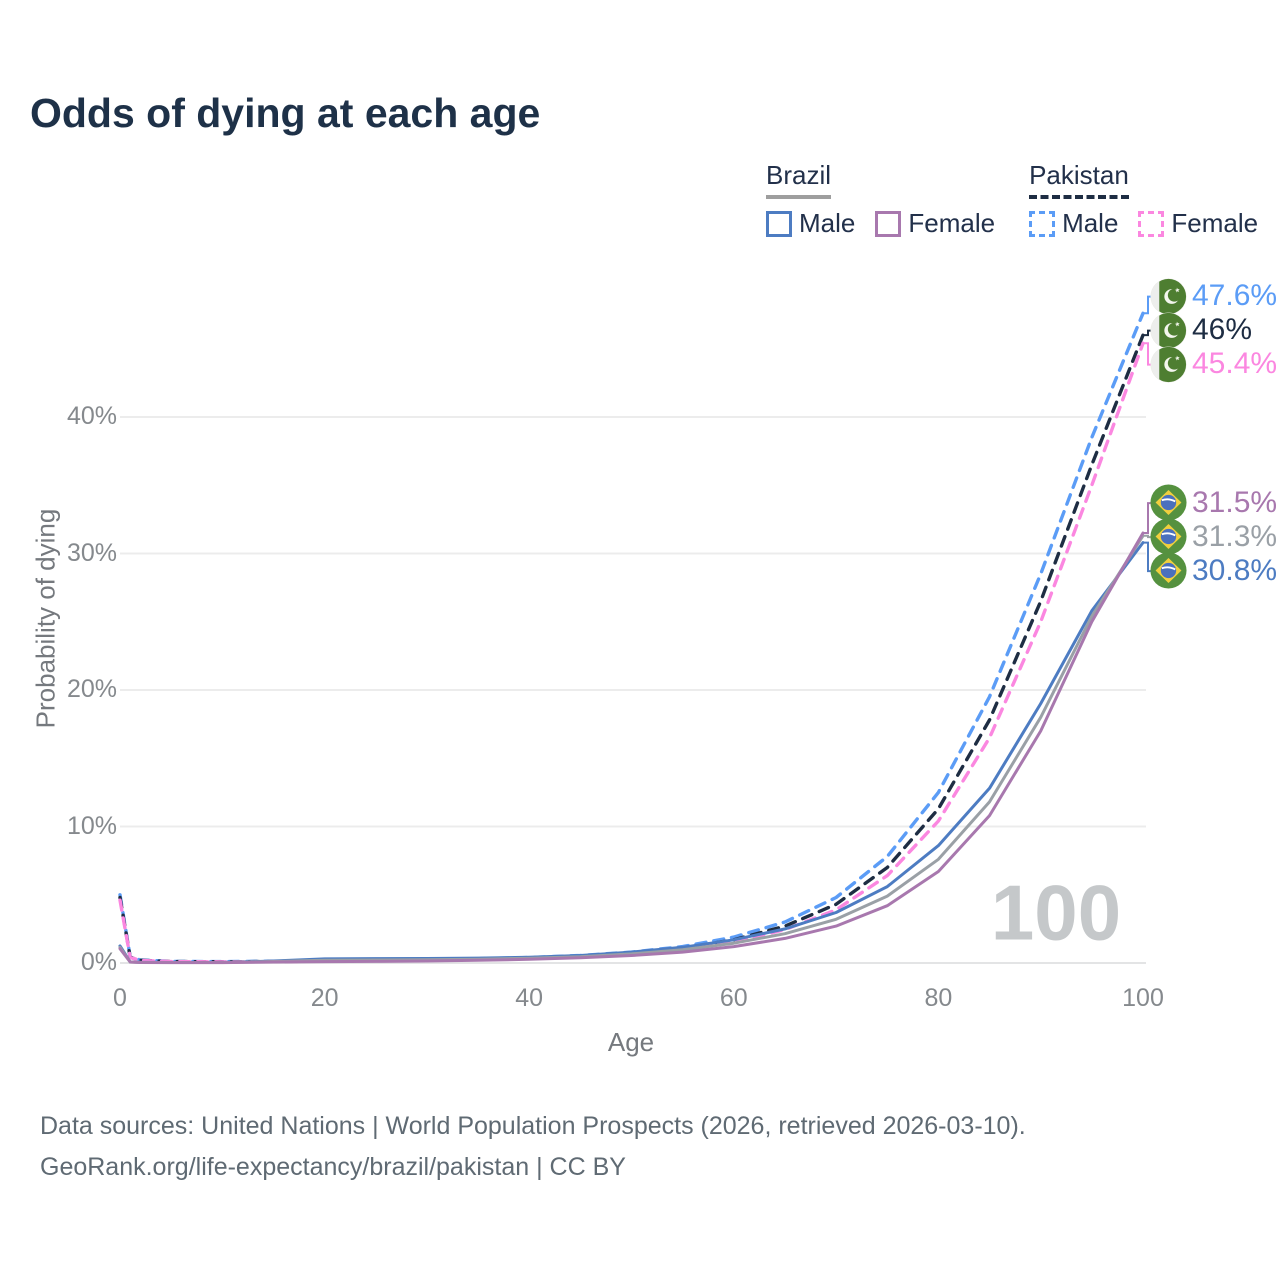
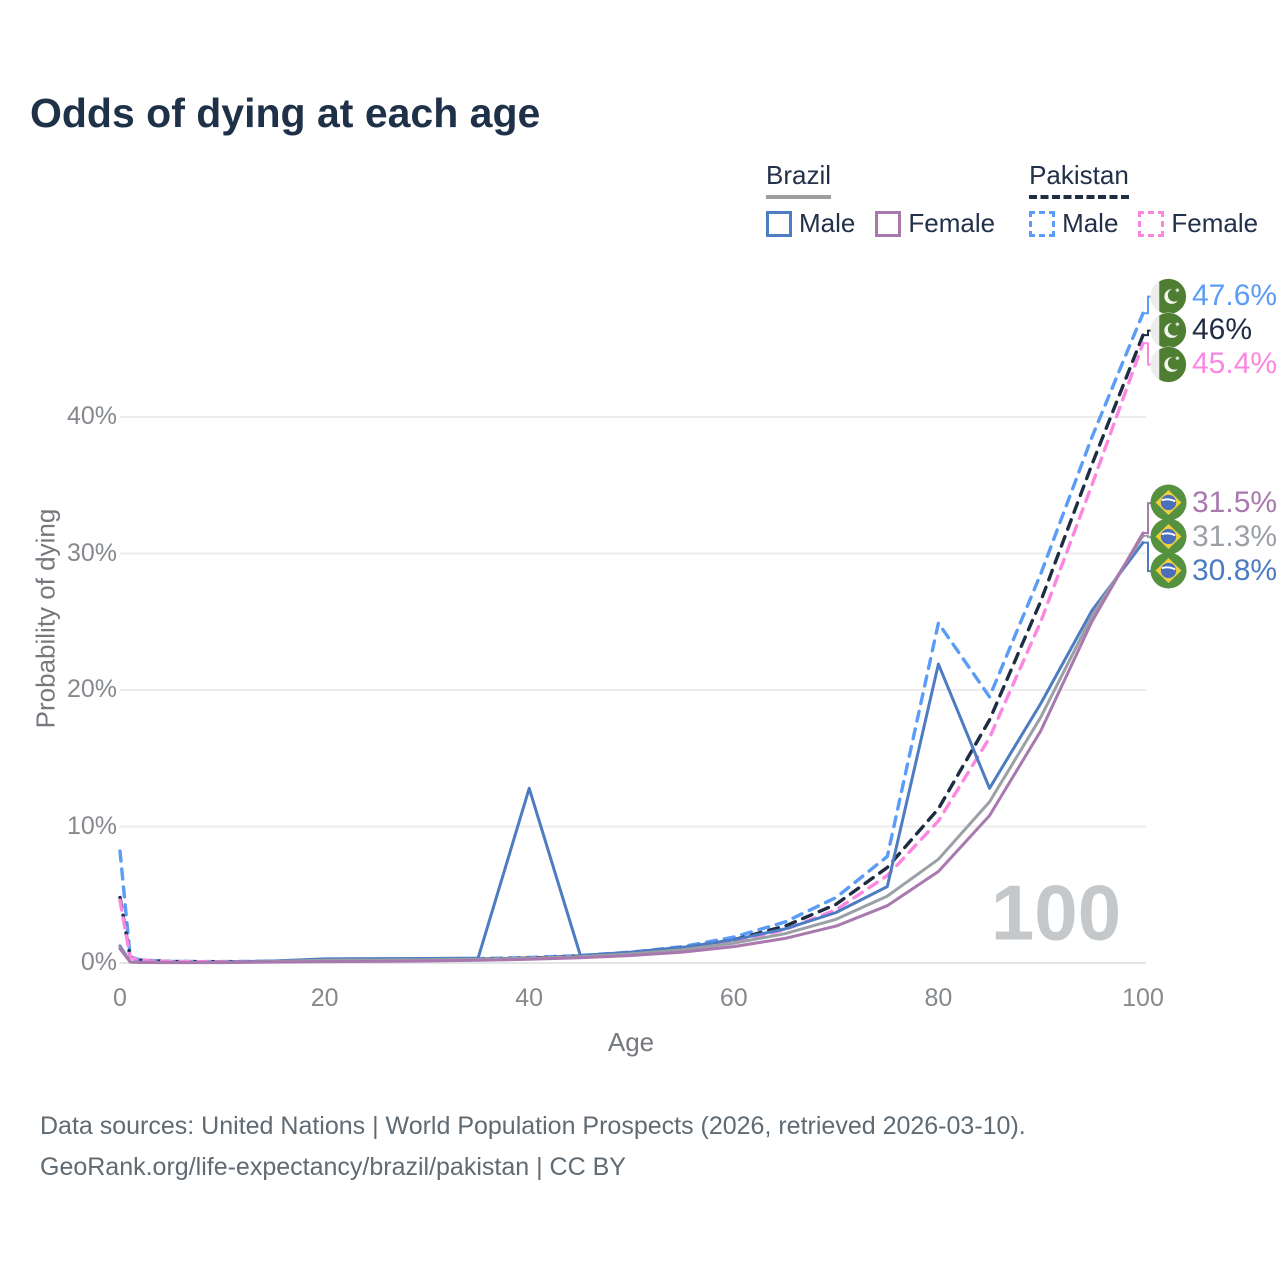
Pakistan Male/0: 5.0% -> 8.2%
Brazil Male/40: 0.4% -> 12.8%
Pakistan Male/80: 12.5% -> 24.9%
Brazil Male/80: 8.6% -> 21.9%
